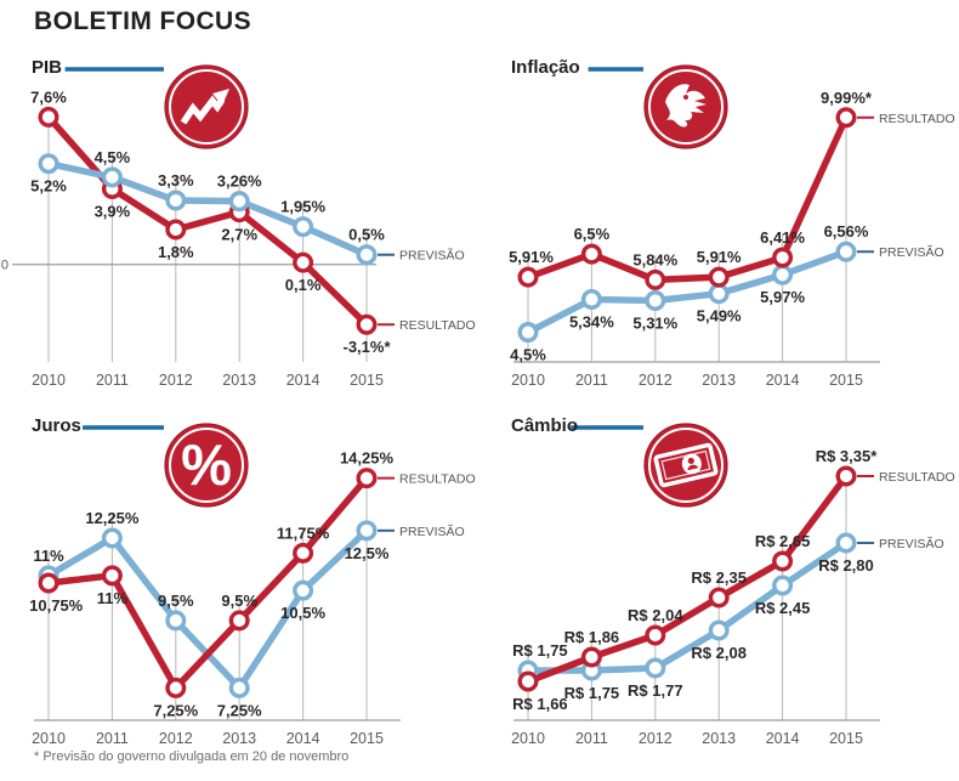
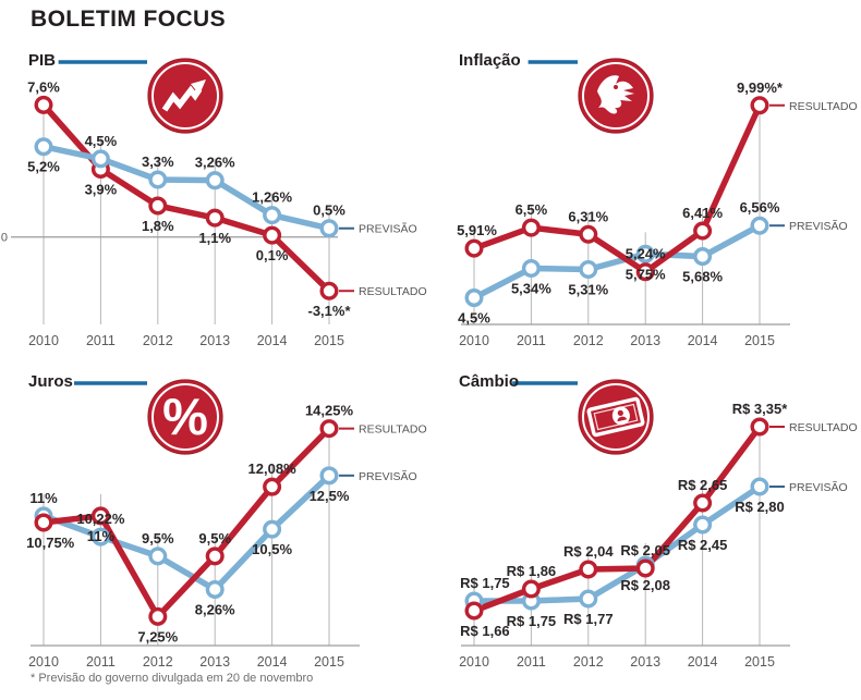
PIB/RESULTADO/2013: 2,7% -> 1,1%
PIB/PREVISÃO/2014: 1,95% -> 1,26%
Inflação/RESULTADO/2012: 5,84% -> 6,31%
Inflação/PREVISÃO/2013: 5,49% -> 5,75%
Inflação/RESULTADO/2013: 5,91% -> 5,24%
Inflação/PREVISÃO/2014: 5,97% -> 5,68%
Juros/PREVISÃO/2011: 12,25% -> 10,22%
Juros/PREVISÃO/2013: 7,25% -> 8,26%
Juros/RESULTADO/2014: 11,75% -> 12,08%
Câmbio/RESULTADO/2013: 2,35 -> 2,05
